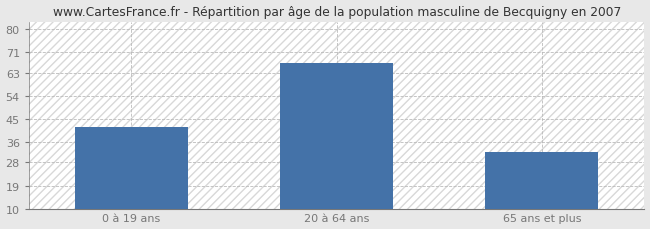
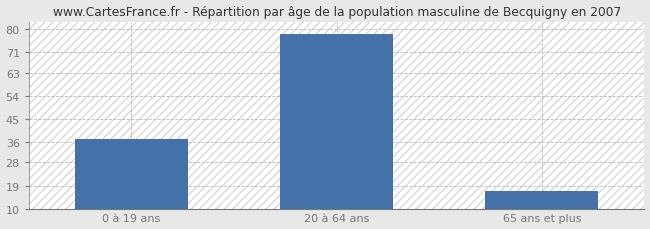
0 à 19 ans: 42 -> 37
20 à 64 ans: 67 -> 78
65 ans et plus: 32 -> 17
